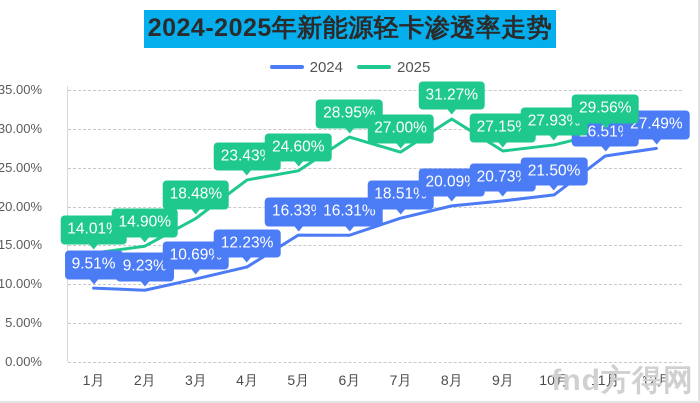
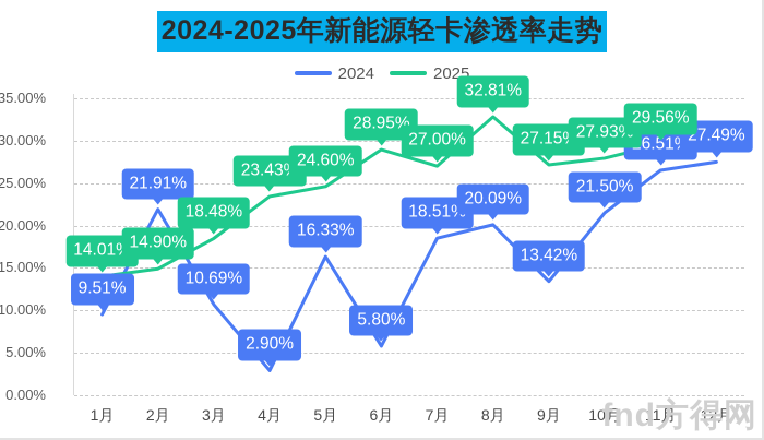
2024/2月: 9.23% -> 21.91%
2024/4月: 12.23% -> 2.90%
2024/6月: 16.31% -> 5.80%
2025/8月: 31.27% -> 32.81%
2024/9月: 20.73% -> 13.42%
